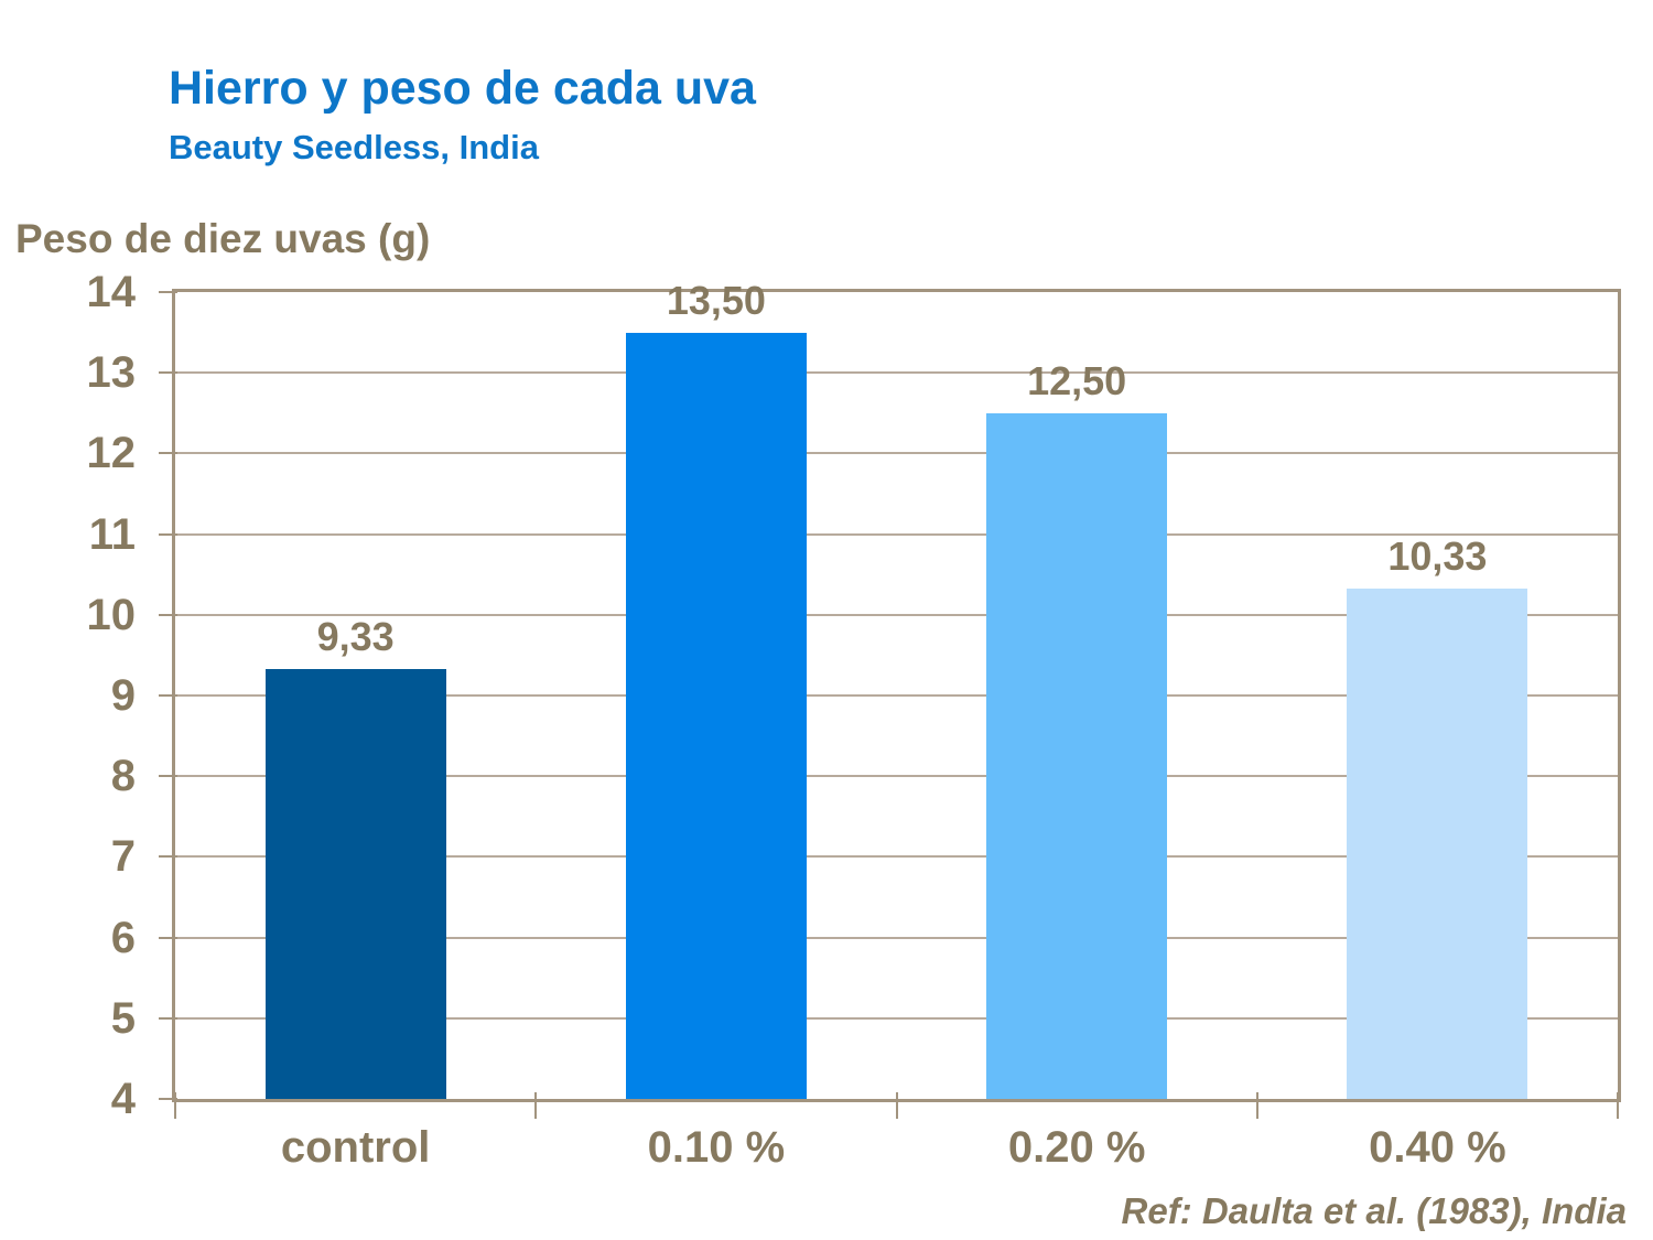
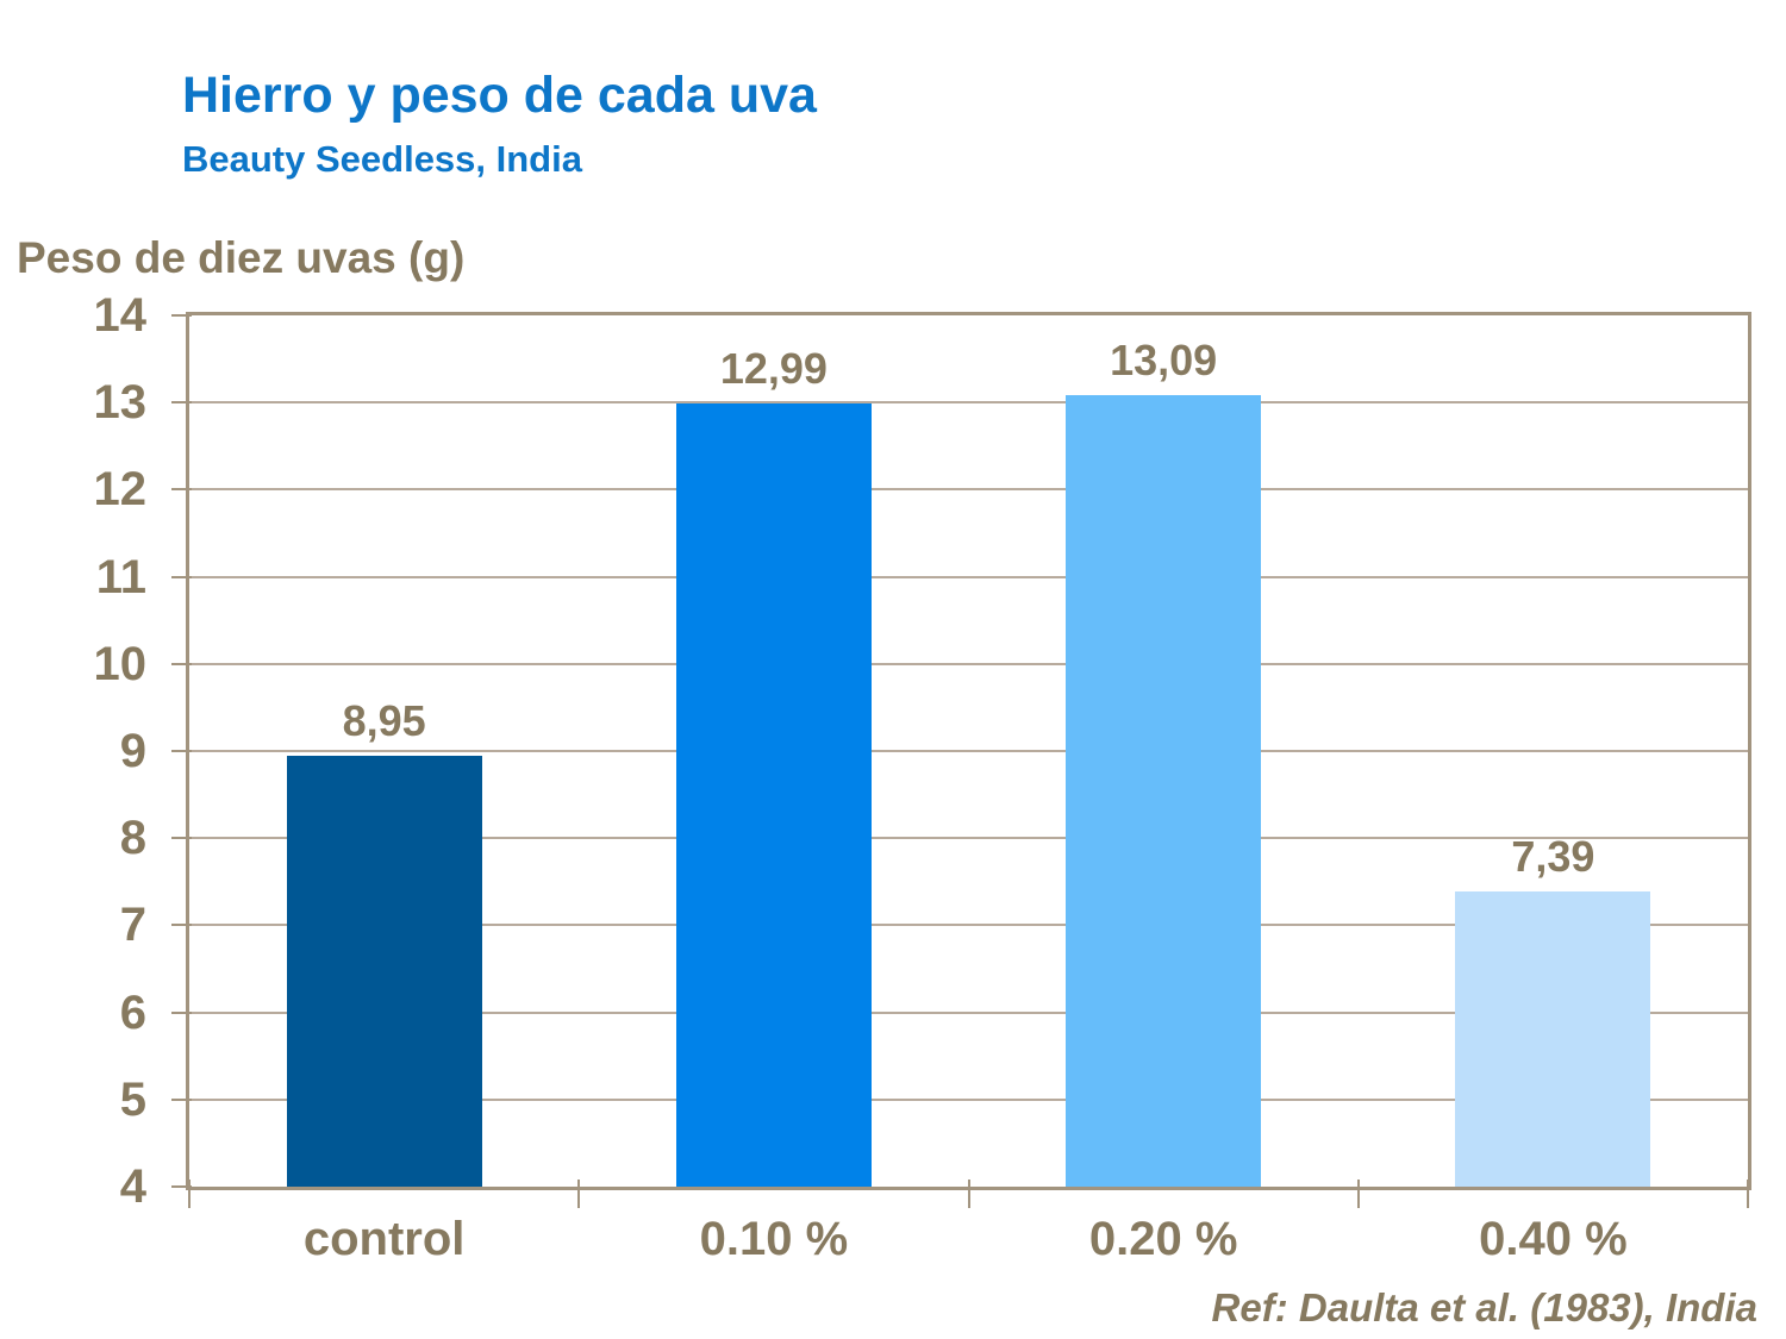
control: 9,33 -> 8,95
0.10 %: 13,50 -> 12,99
0.20 %: 12,50 -> 13,09
0.40 %: 10,33 -> 7,39
